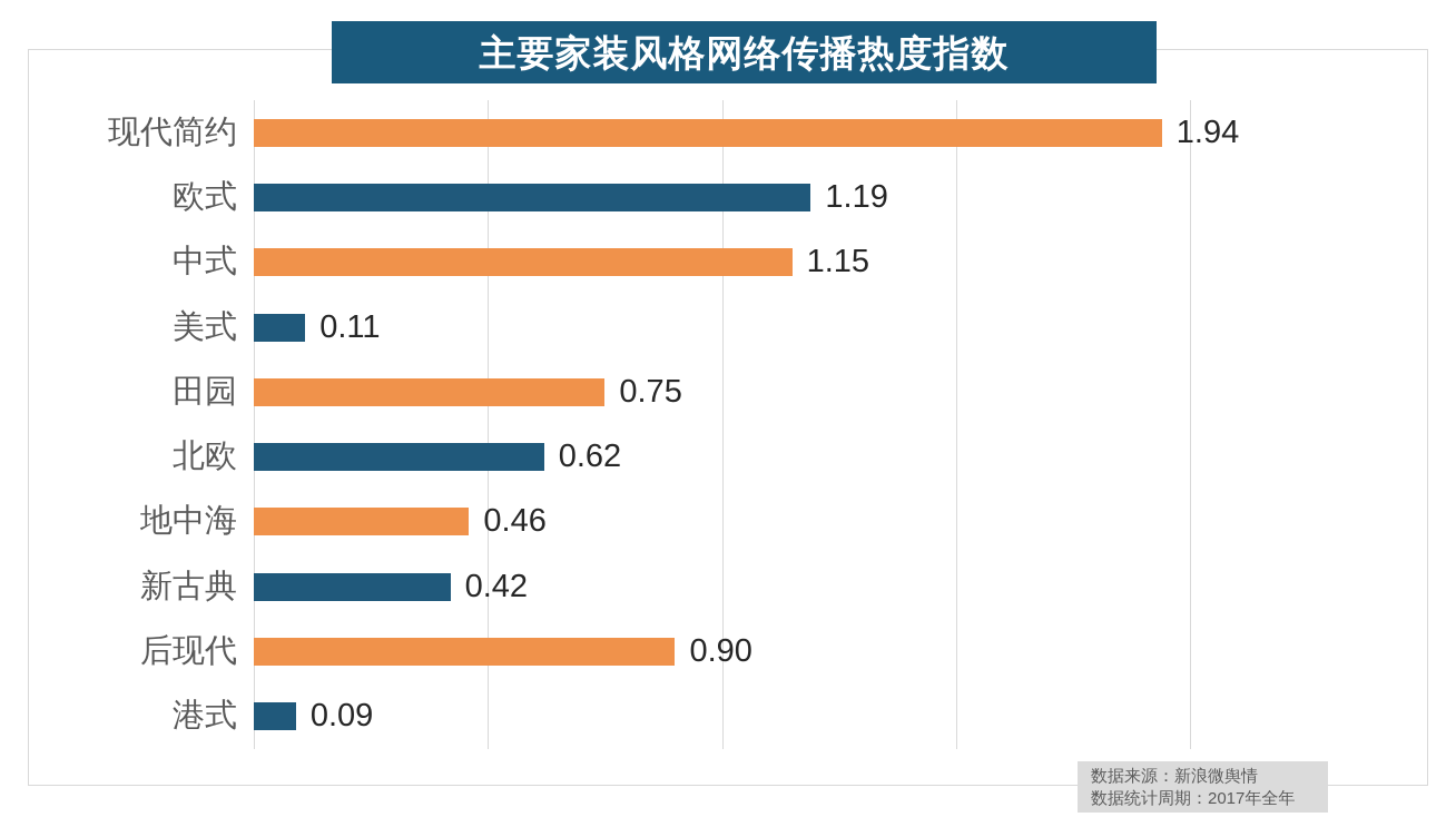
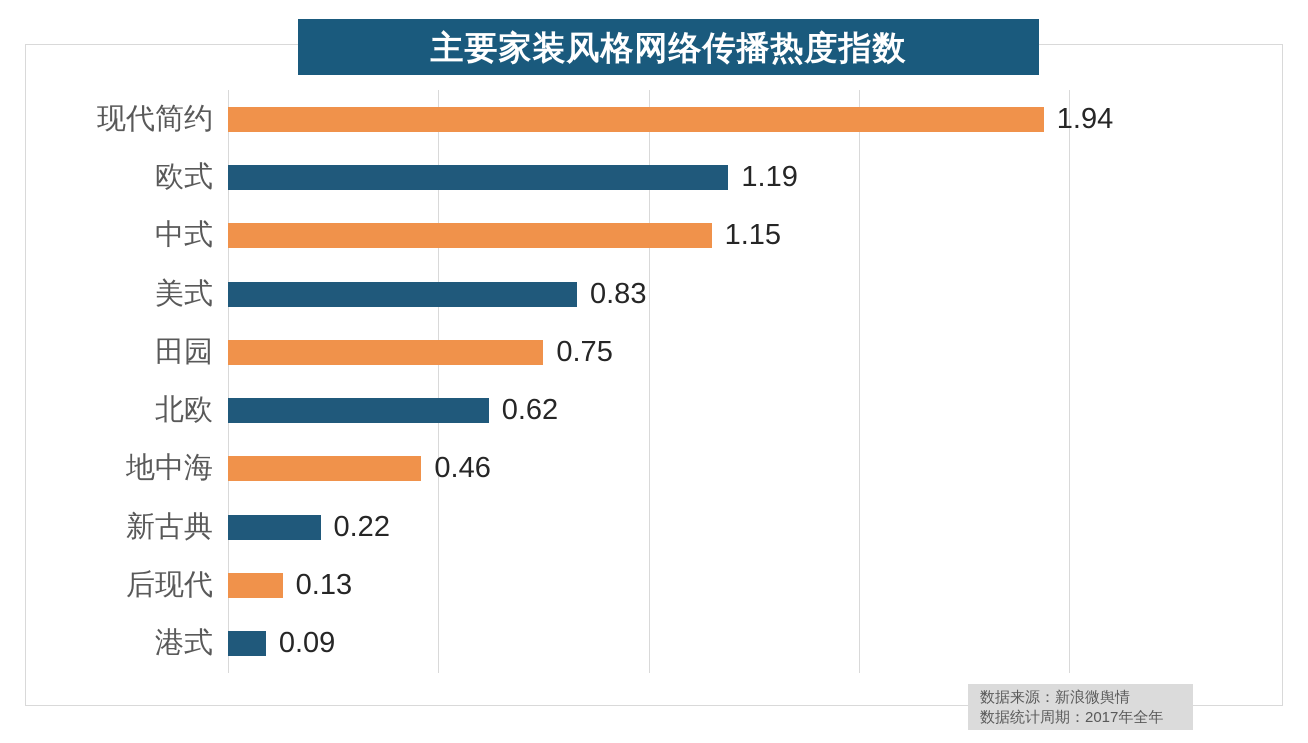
美式: 0.11 -> 0.83
新古典: 0.42 -> 0.22
后现代: 0.90 -> 0.13
